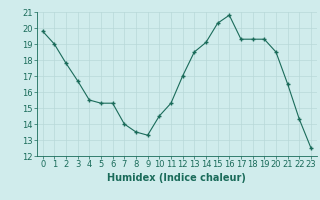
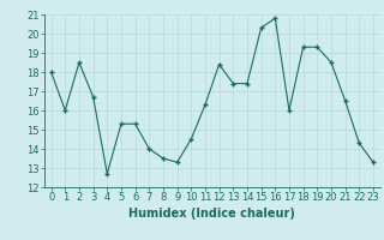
0: 19.8 -> 18.0
1: 19.0 -> 16.0
2: 17.8 -> 18.5
4: 15.5 -> 12.7
11: 15.3 -> 16.3
12: 17.0 -> 18.4
13: 18.5 -> 17.4
14: 19.1 -> 17.4
17: 19.3 -> 16.0
23: 12.5 -> 13.3
